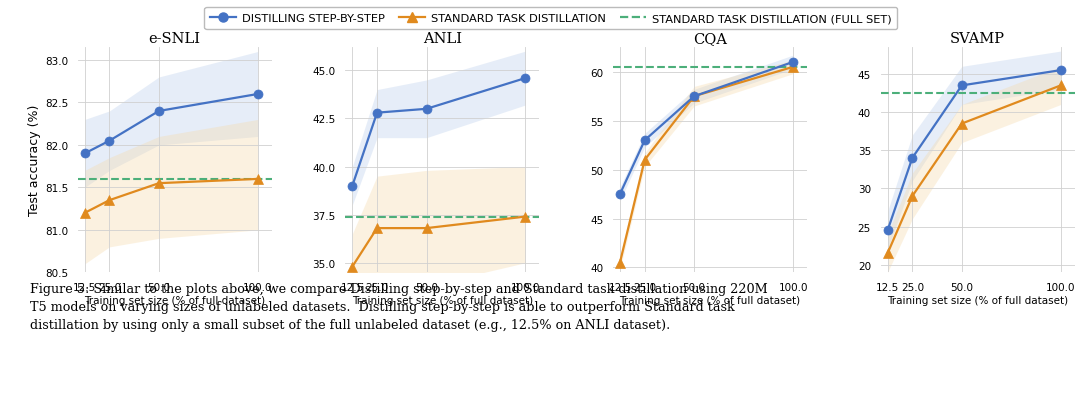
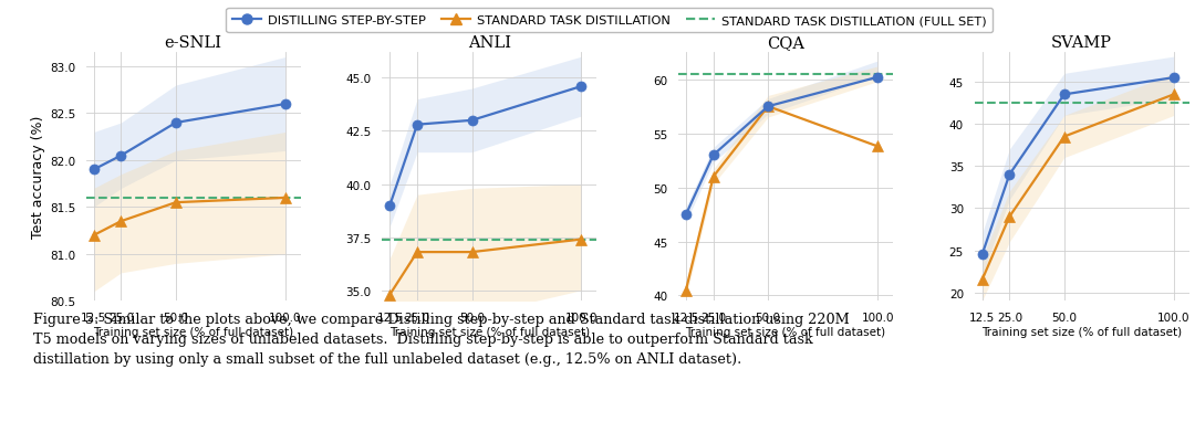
CQA/DISTILLING STEP-BY-STEP/100.0: 61.0 -> 60.2
CQA/STANDARD TASK DISTILLATION/100.0: 60.5 -> 53.8
